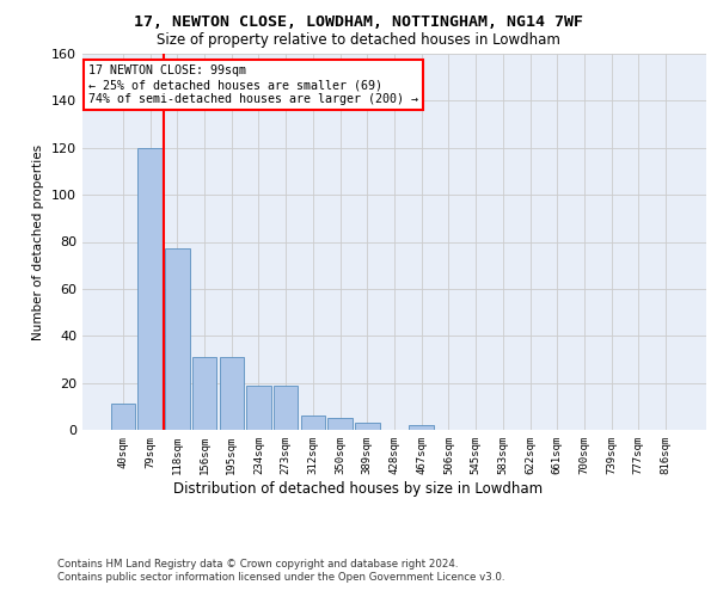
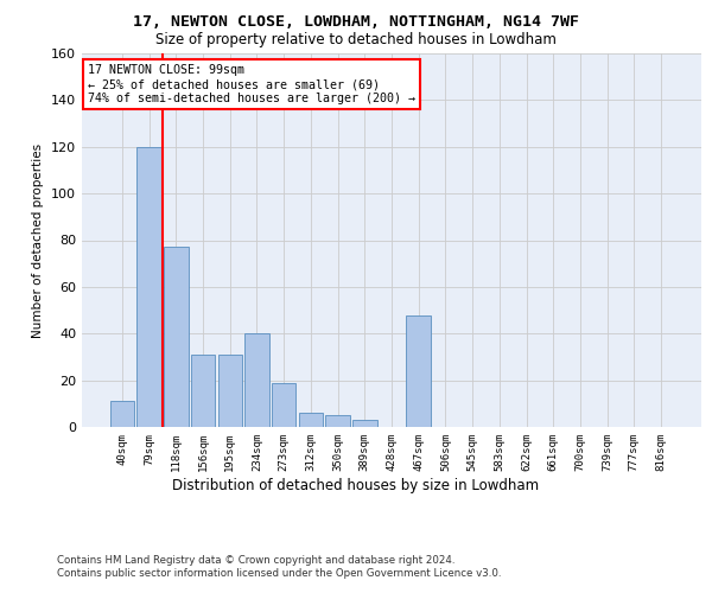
234sqm: 19 -> 40
467sqm: 2 -> 48
